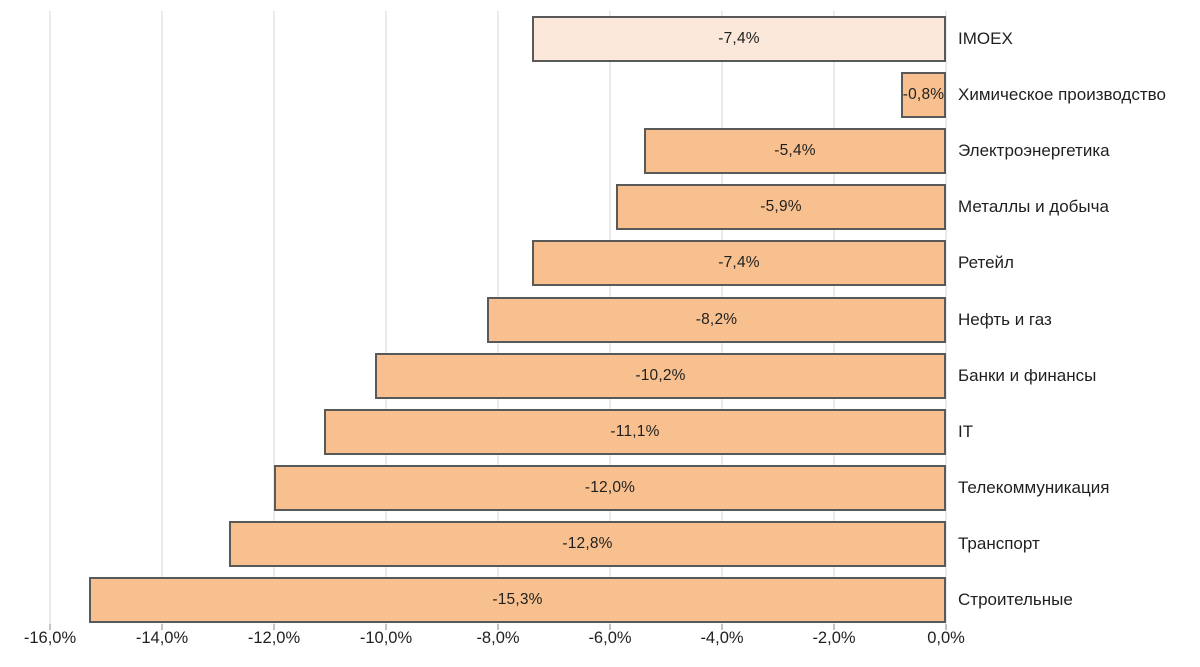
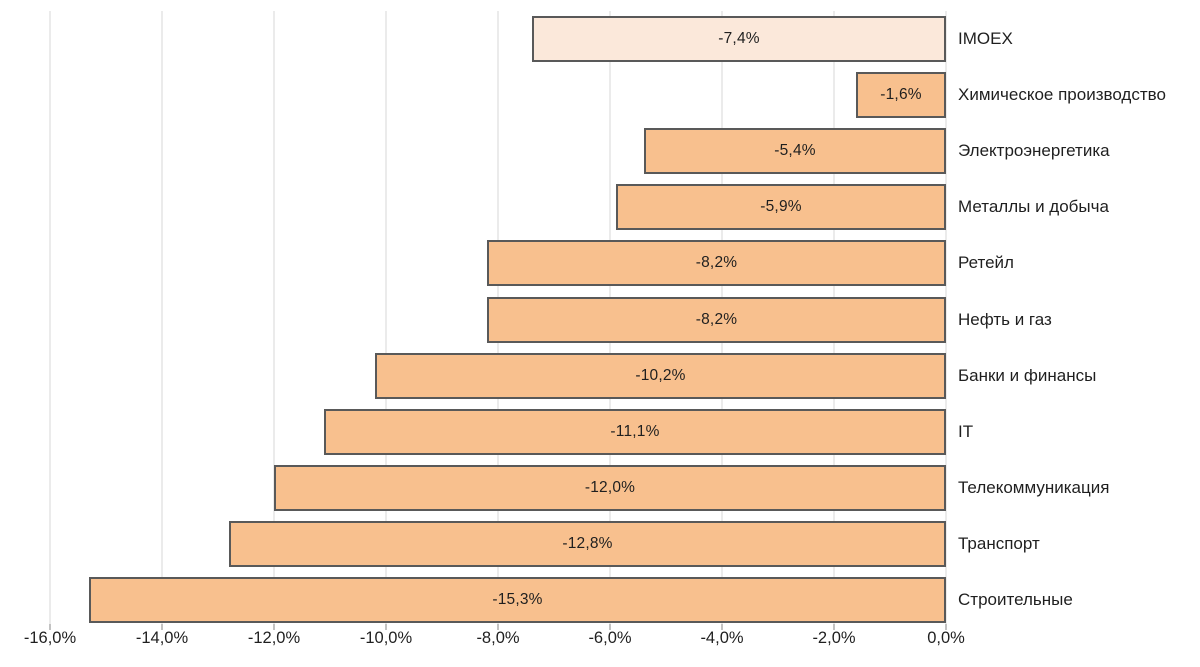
Химическое производство: -0,8% -> -1,6%
Ретейл: -7,4% -> -8,2%
